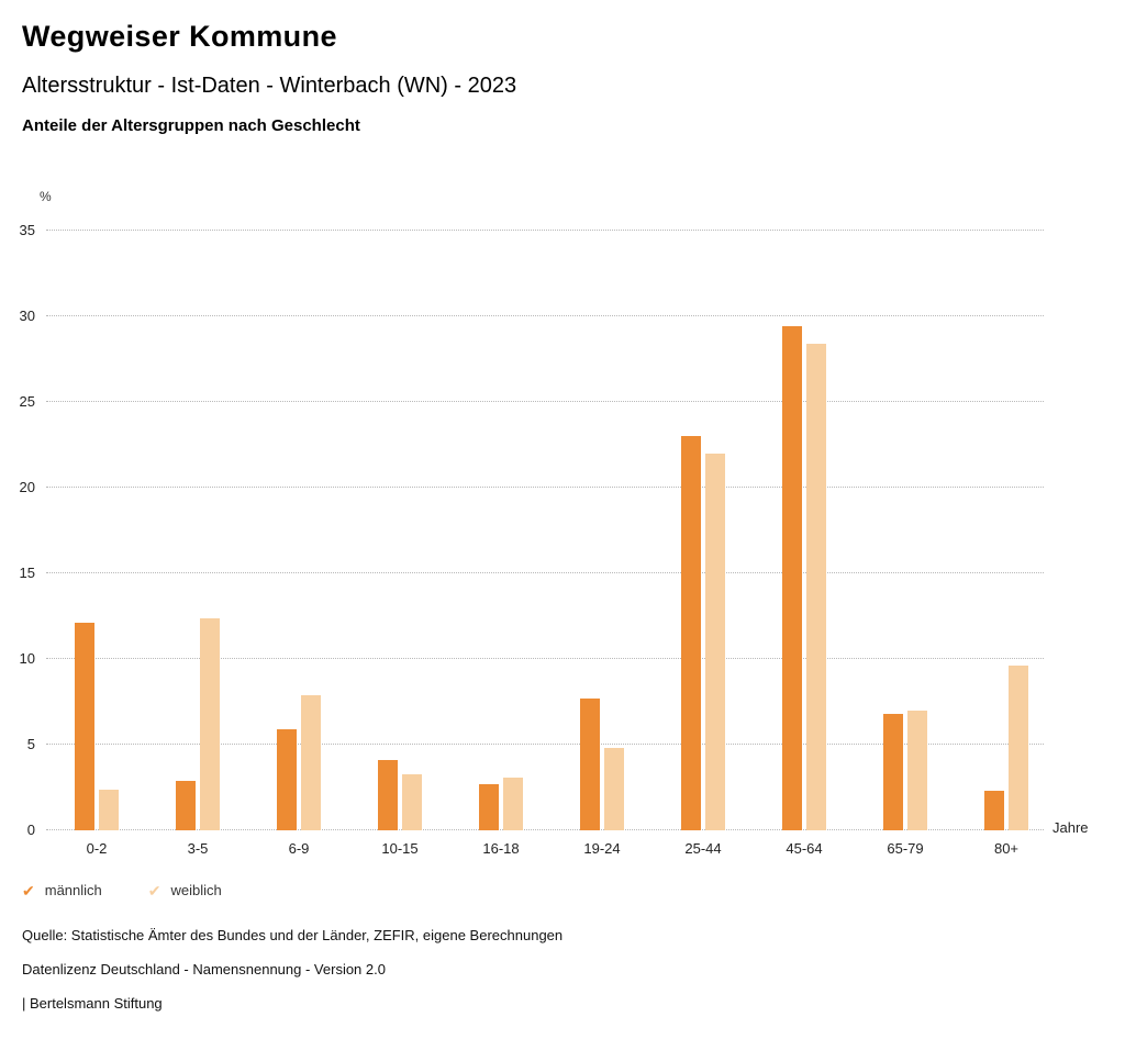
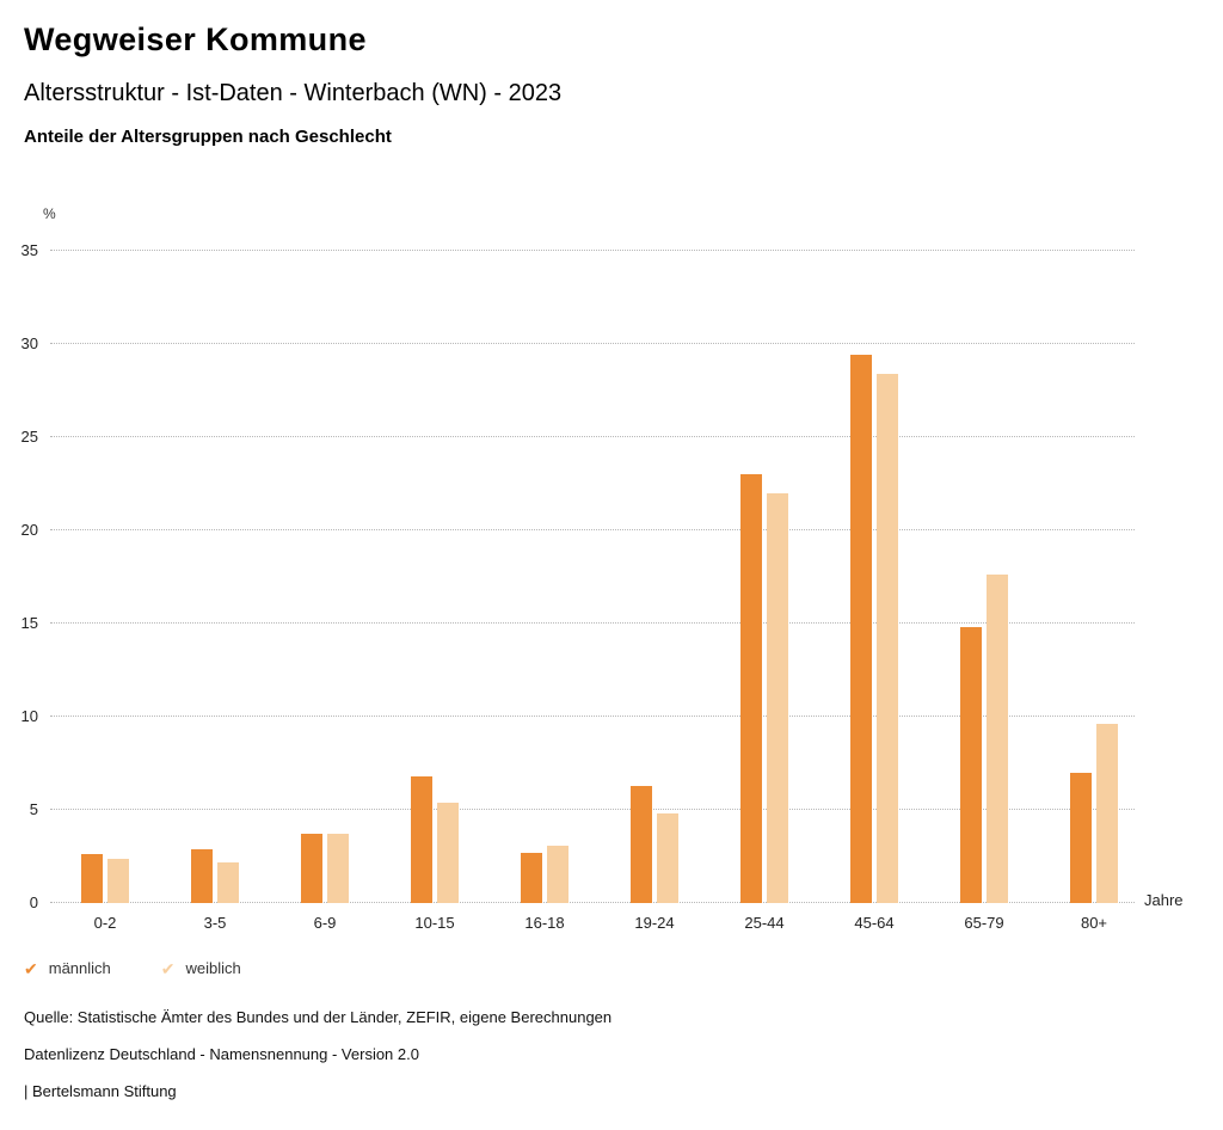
männlich/0-2: 12.1 -> 2.6
weiblich/3-5: 12.4 -> 2.2
männlich/6-9: 5.9 -> 3.7
weiblich/6-9: 7.9 -> 3.7
männlich/10-15: 4.1 -> 6.8
weiblich/10-15: 3.3 -> 5.4
männlich/19-24: 7.7 -> 6.3
männlich/65-79: 6.8 -> 14.8
weiblich/65-79: 7.0 -> 17.6
männlich/80+: 2.3 -> 7.0
